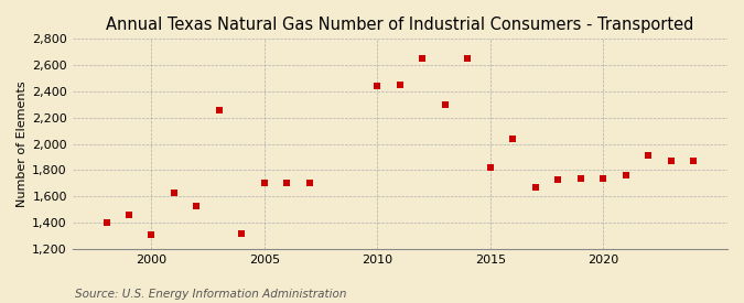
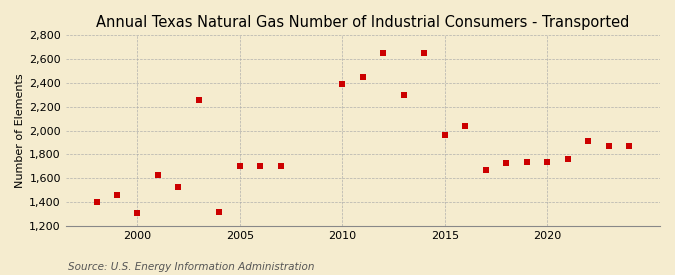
2010: 2,440 -> 2,390
2015: 1,820 -> 1,960
